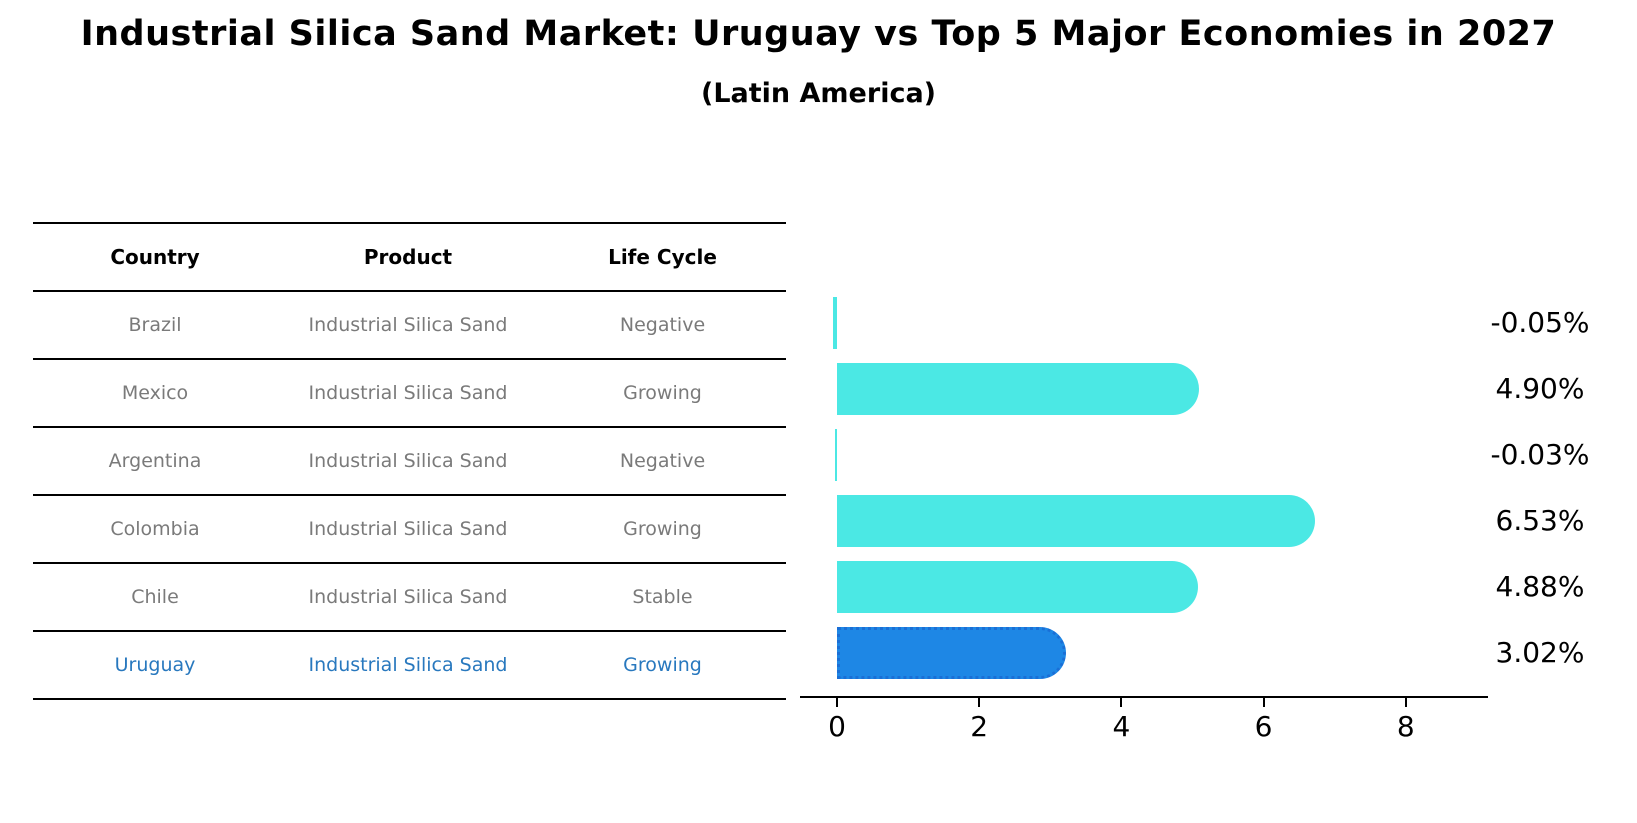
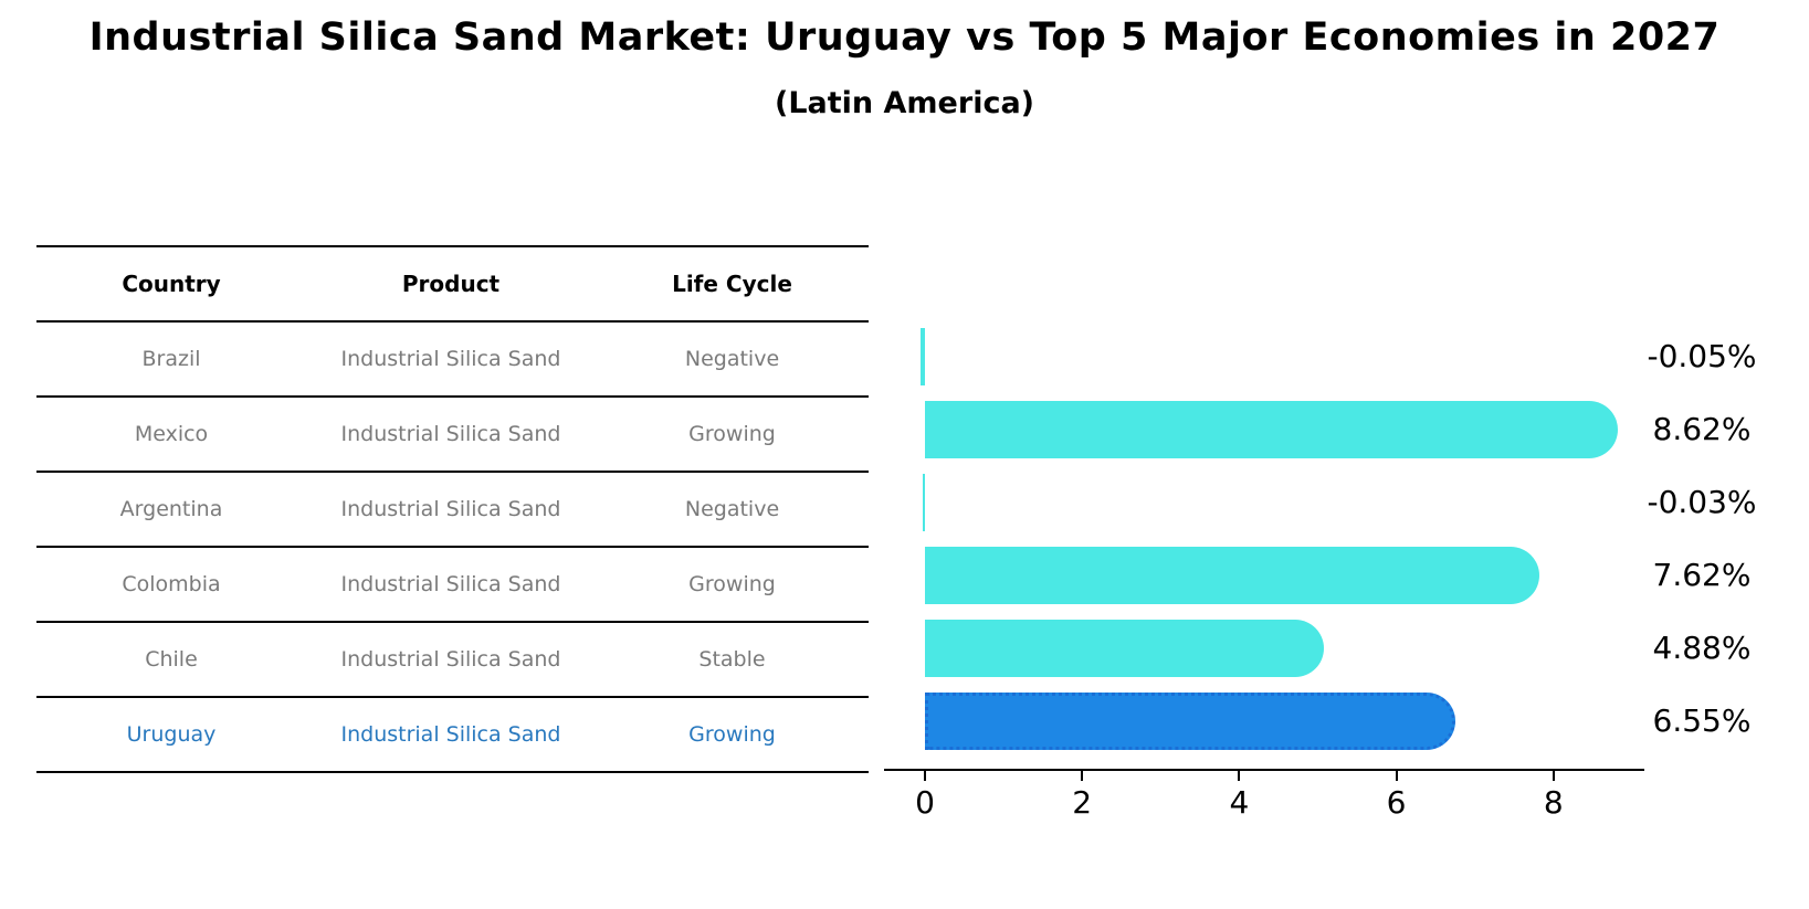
Mexico: 4.90% -> 8.62%
Colombia: 6.53% -> 7.62%
Uruguay: 3.02% -> 6.55%
